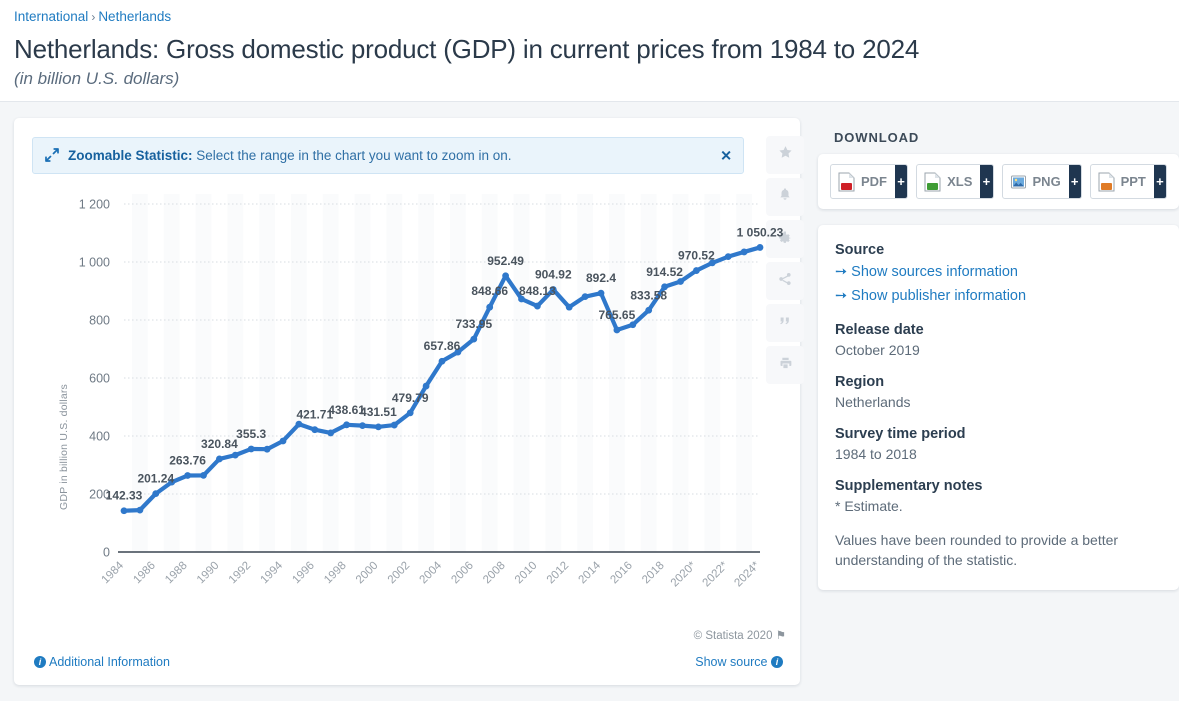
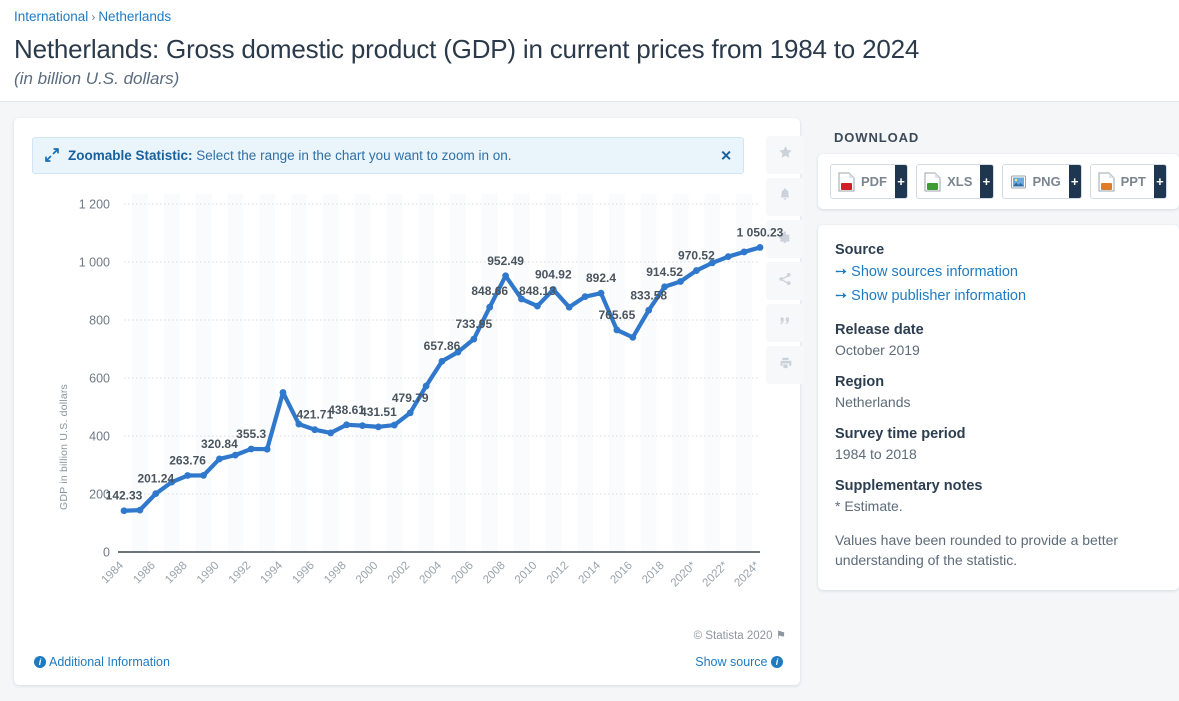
1994: 380 -> 550
2016: 780 -> 740
